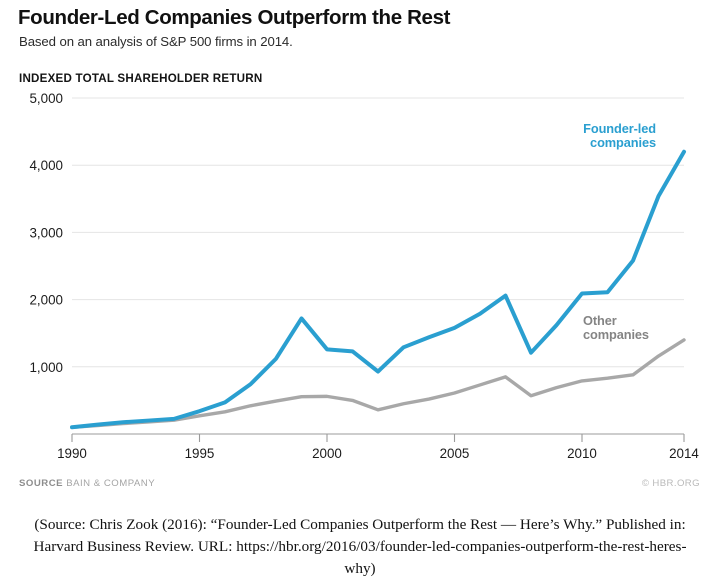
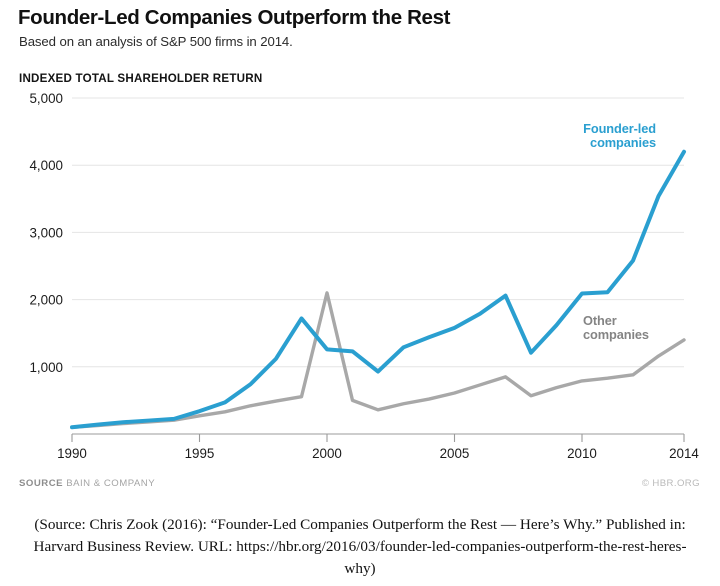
Other companies/2000: 600 -> 2100
